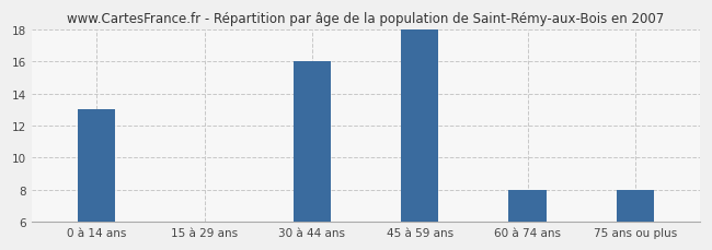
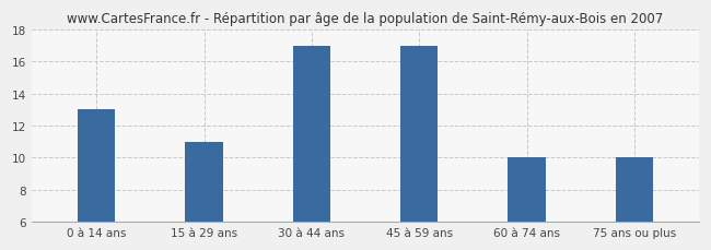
15 à 29 ans: 6 -> 11
30 à 44 ans: 16 -> 17
45 à 59 ans: 18 -> 17
60 à 74 ans: 8 -> 10
75 ans ou plus: 8 -> 10
